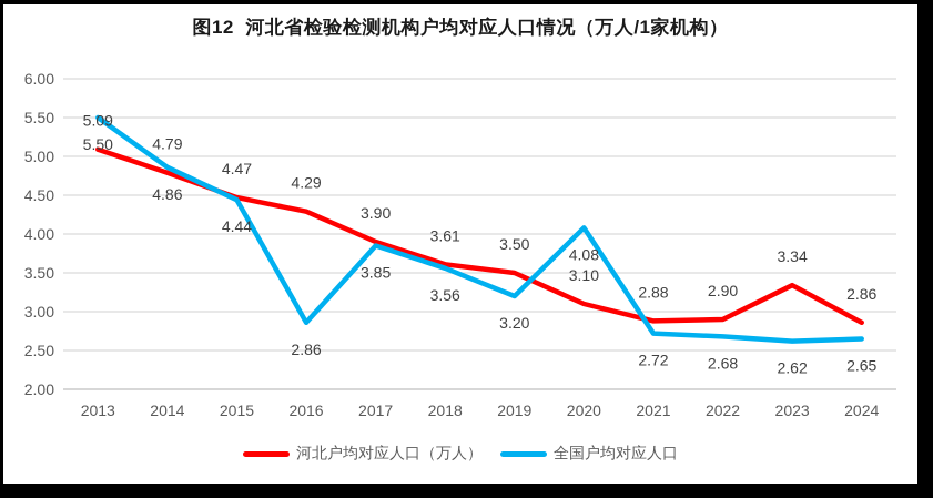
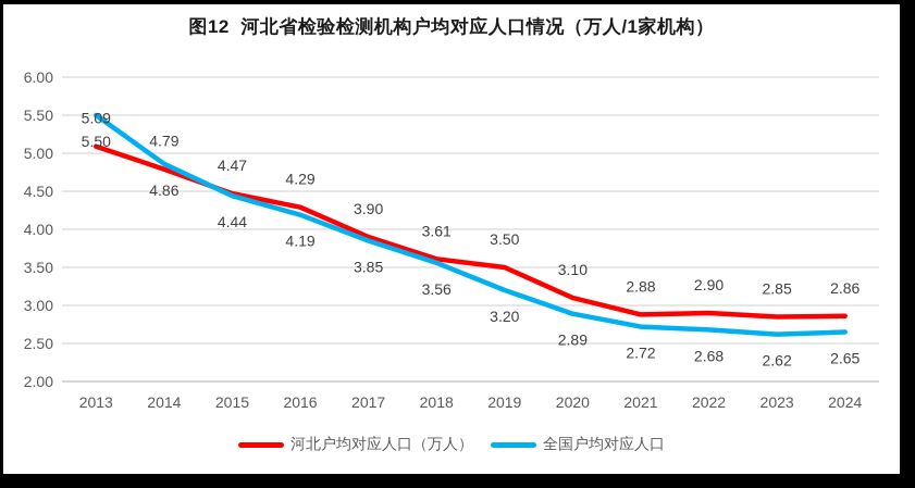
全国户均对应人口/2016: 2.86 -> 4.19
全国户均对应人口/2020: 4.08 -> 2.89
河北户均对应人口（万人）/2023: 3.34 -> 2.85
